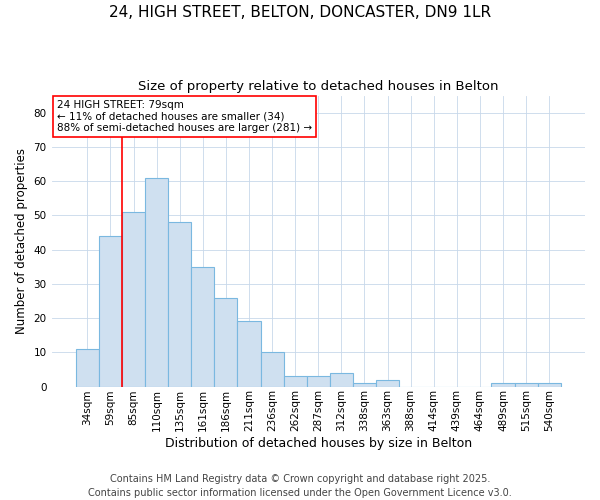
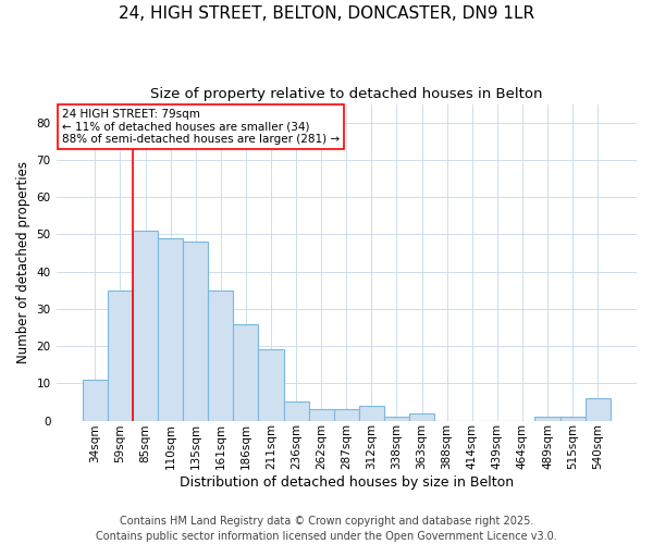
59sqm: 44 -> 35
110sqm: 61 -> 49
236sqm: 10 -> 5
540sqm: 1 -> 6
